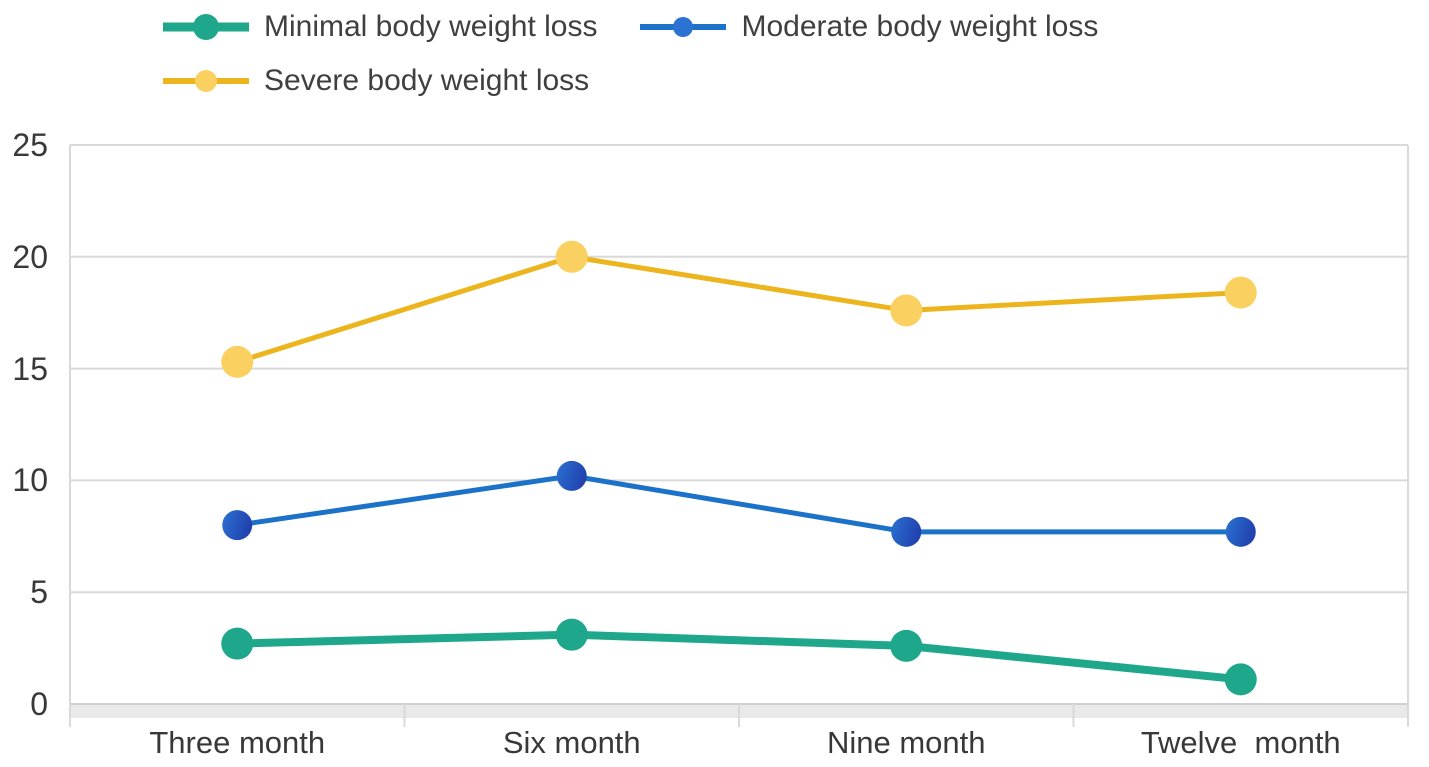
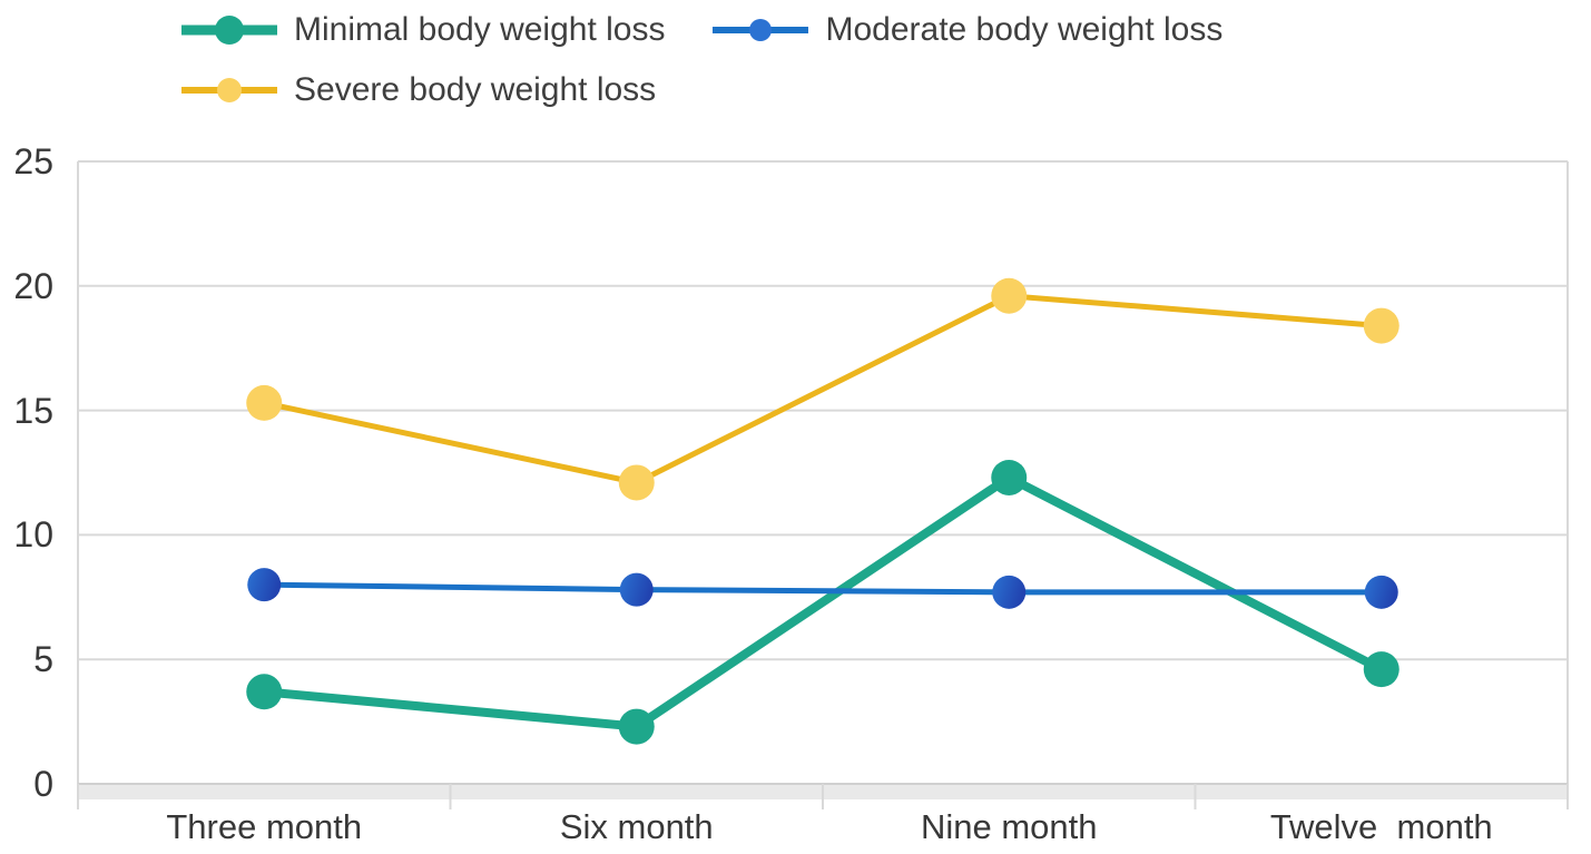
Minimal body weight loss/Three month: 2.7 -> 3.7
Minimal body weight loss/Six month: 3.1 -> 2.3
Moderate body weight loss/Six month: 10.2 -> 7.8
Severe body weight loss/Six month: 20.0 -> 12.1
Minimal body weight loss/Nine month: 2.6 -> 12.3
Severe body weight loss/Nine month: 17.6 -> 19.6
Minimal body weight loss/Twelve month: 1.1 -> 4.6
